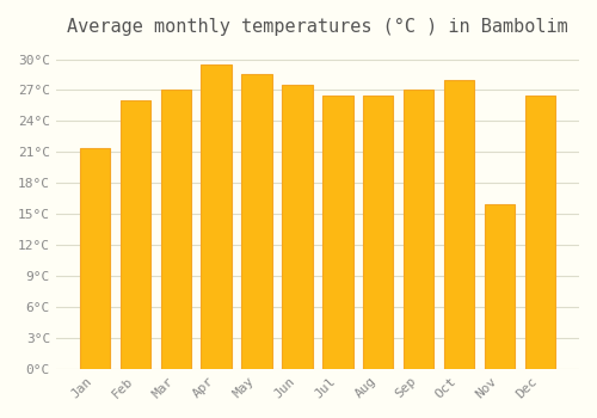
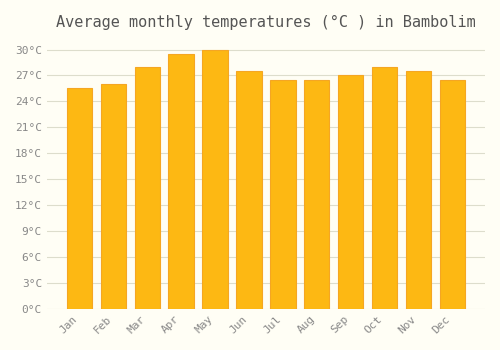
Jan: 21.4°C -> 25.5°C
Mar: 27.0°C -> 28.0°C
May: 28.6°C -> 30.0°C
Nov: 16.0°C -> 27.5°C
